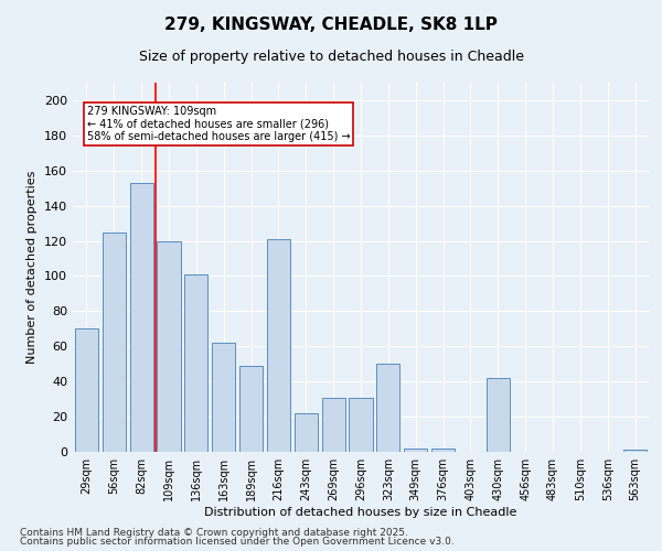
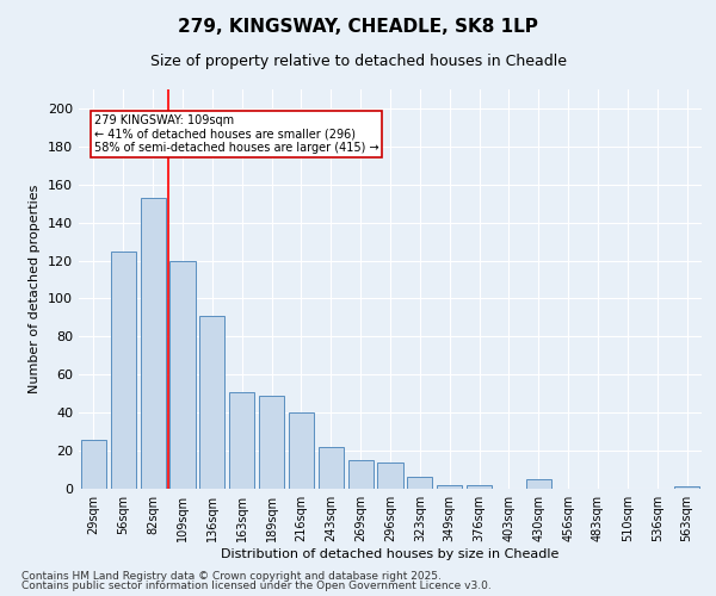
29sqm: 70 -> 26
136sqm: 101 -> 91
163sqm: 62 -> 51
216sqm: 121 -> 40
269sqm: 31 -> 15
296sqm: 31 -> 14
323sqm: 50 -> 6
430sqm: 42 -> 5
